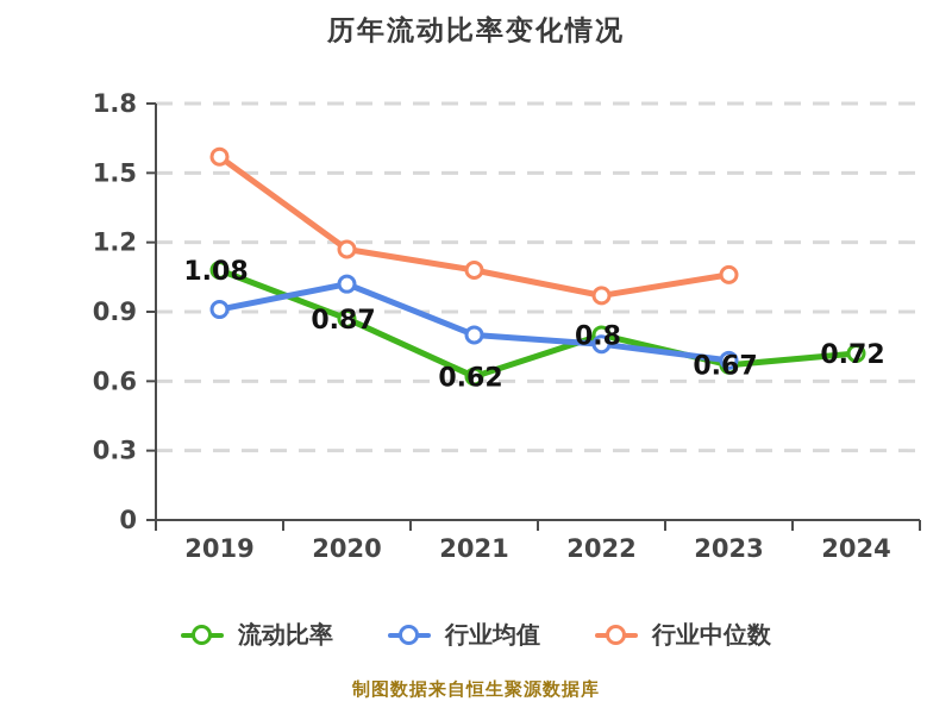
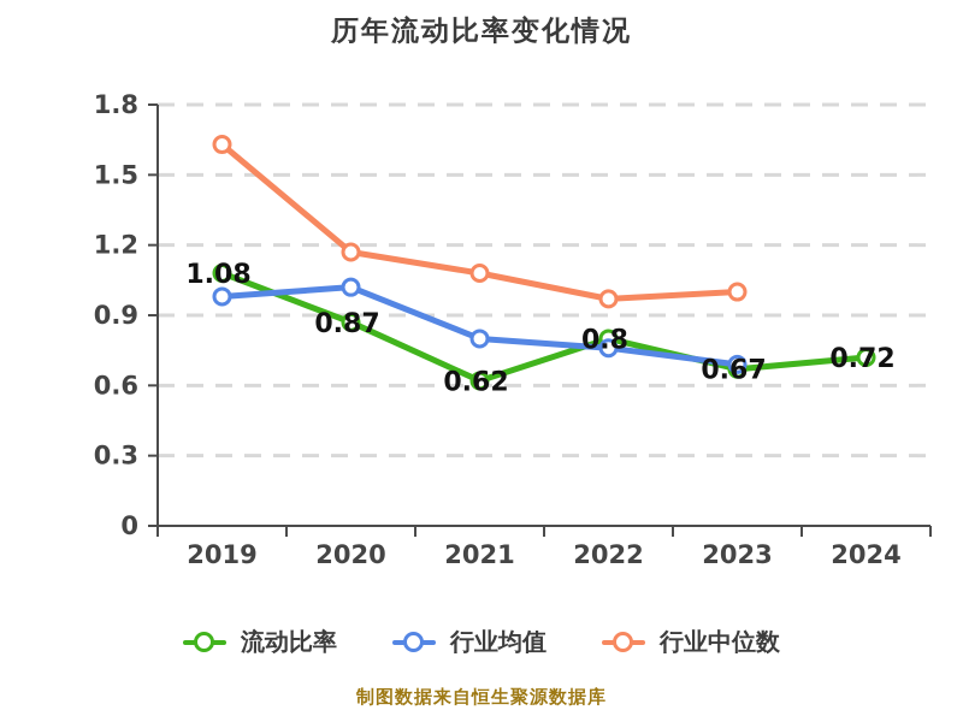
行业均值/2019: 0.91 -> 0.98
行业中位数/2019: 1.57 -> 1.63
行业中位数/2023: 1.06 -> 1.00
